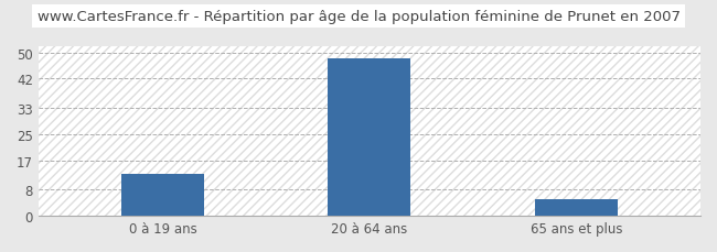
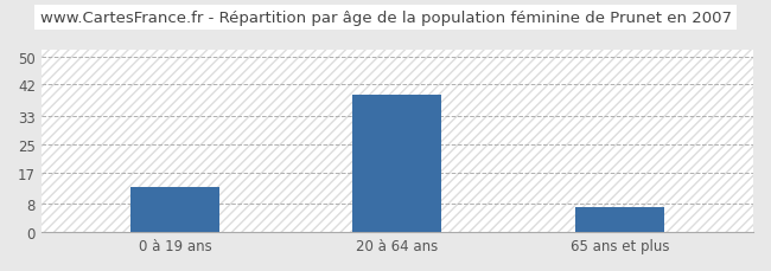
20 à 64 ans: 48 -> 39
65 ans et plus: 5 -> 7
